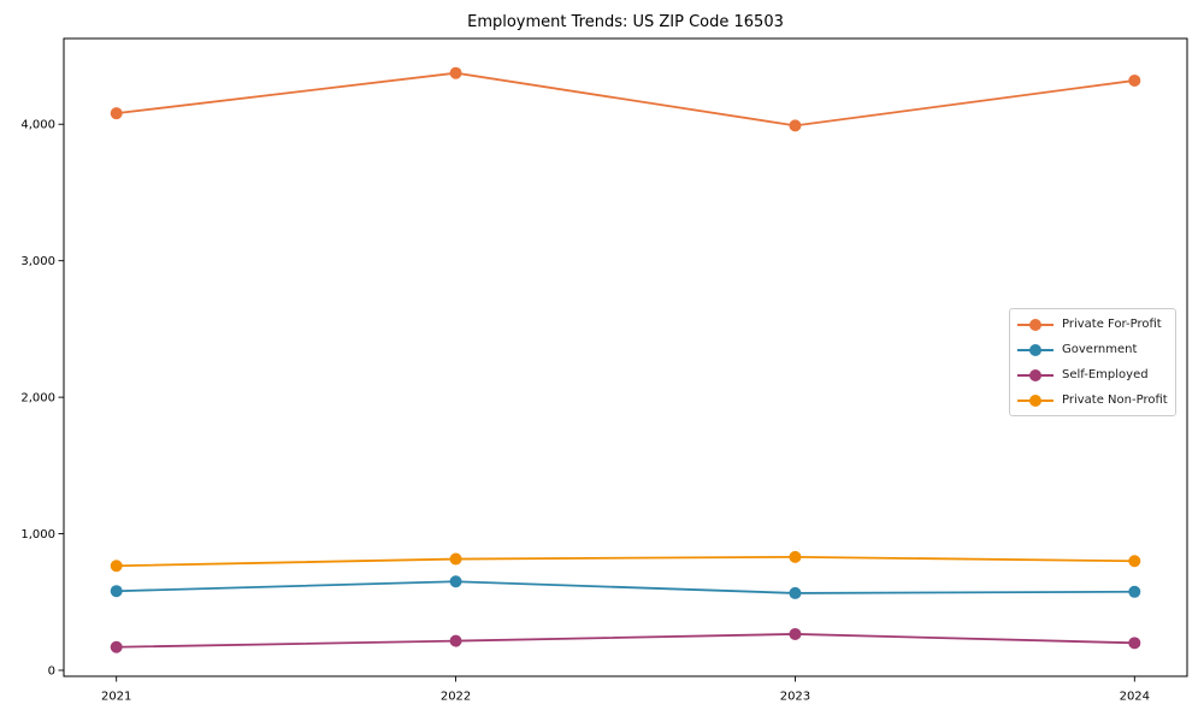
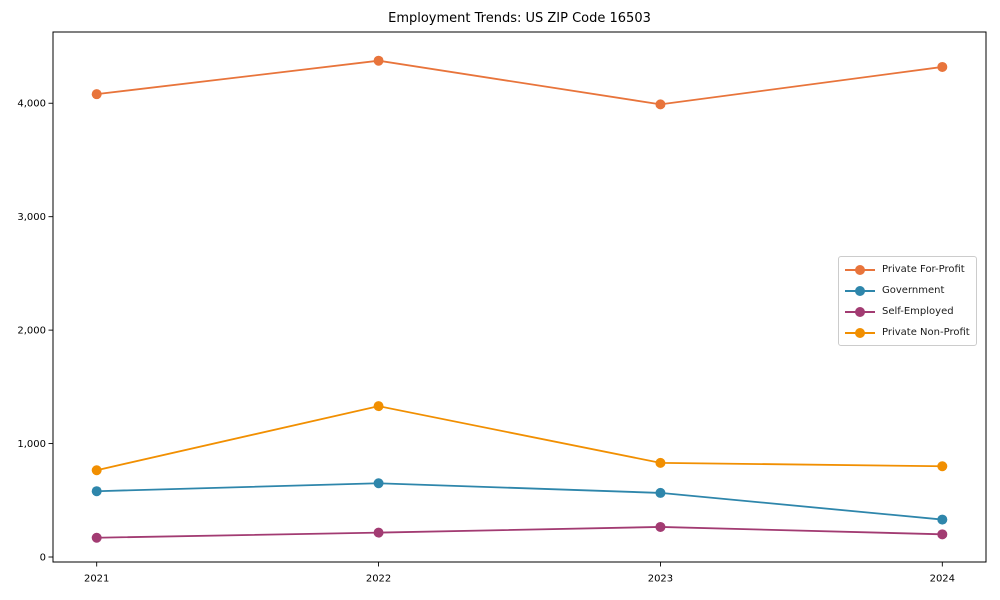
Private Non-Profit/2022: 820 -> 1330
Government/2024: 580 -> 330
